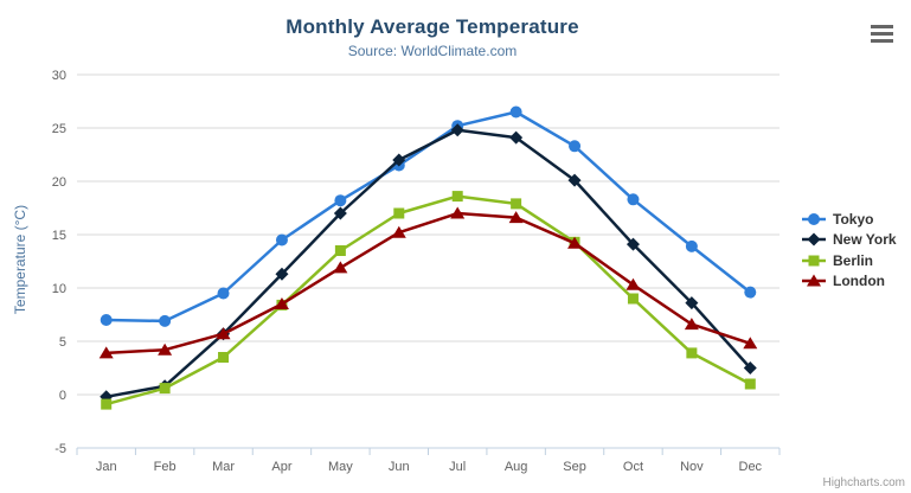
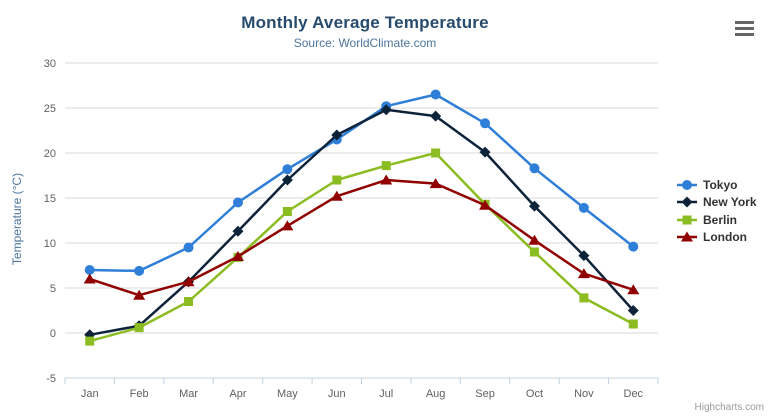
London/Jan: 4 -> 6
Berlin/Aug: 18 -> 20
